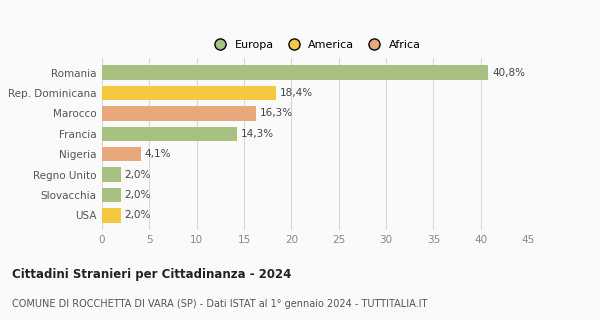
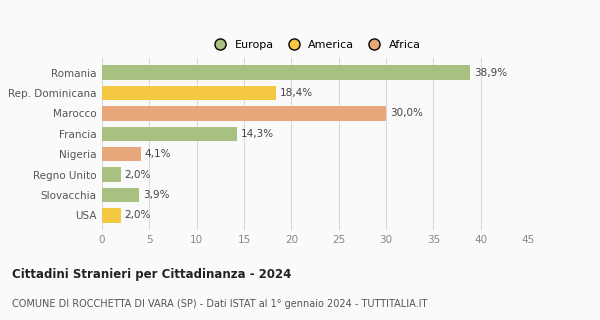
Romania: 40,8% -> 38,9%
Marocco: 16,3% -> 30,0%
Slovacchia: 2,0% -> 3,9%
